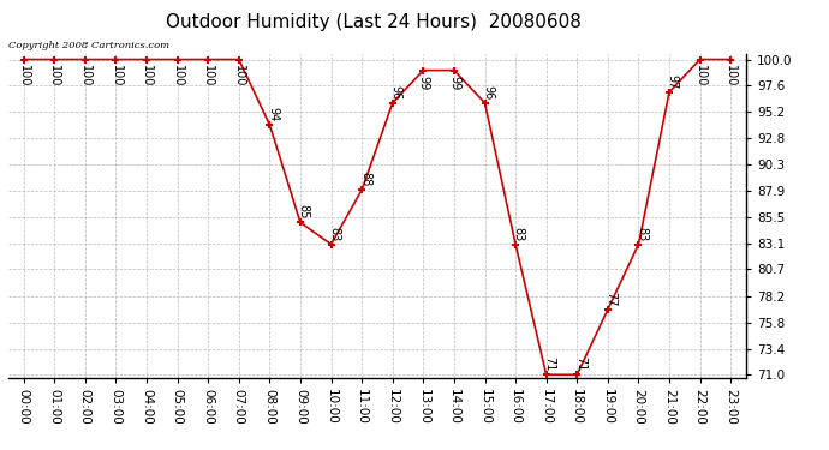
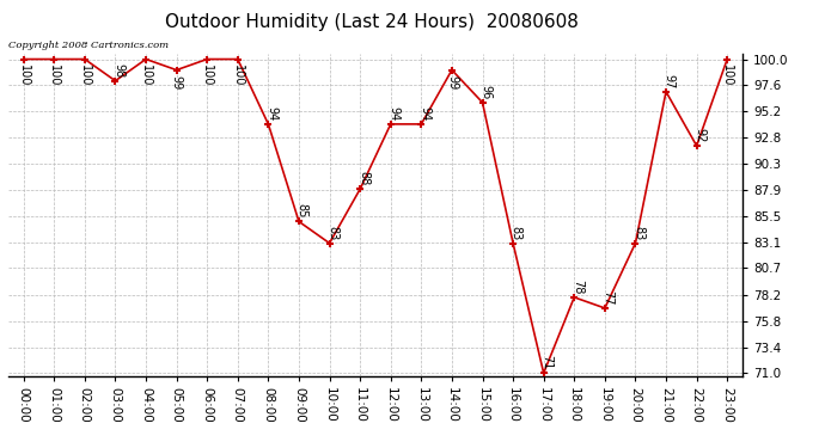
03:00: 100 -> 98
05:00: 100 -> 99
12:00: 96 -> 94
13:00: 99 -> 94
18:00: 71 -> 78
22:00: 100 -> 92
